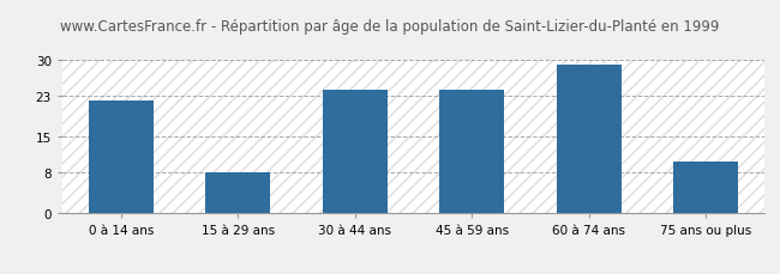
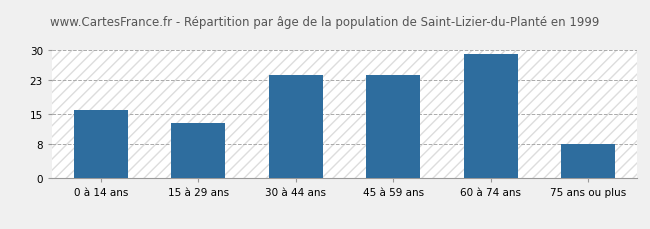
0 à 14 ans: 22 -> 16
15 à 29 ans: 8 -> 13
75 ans ou plus: 10 -> 8
